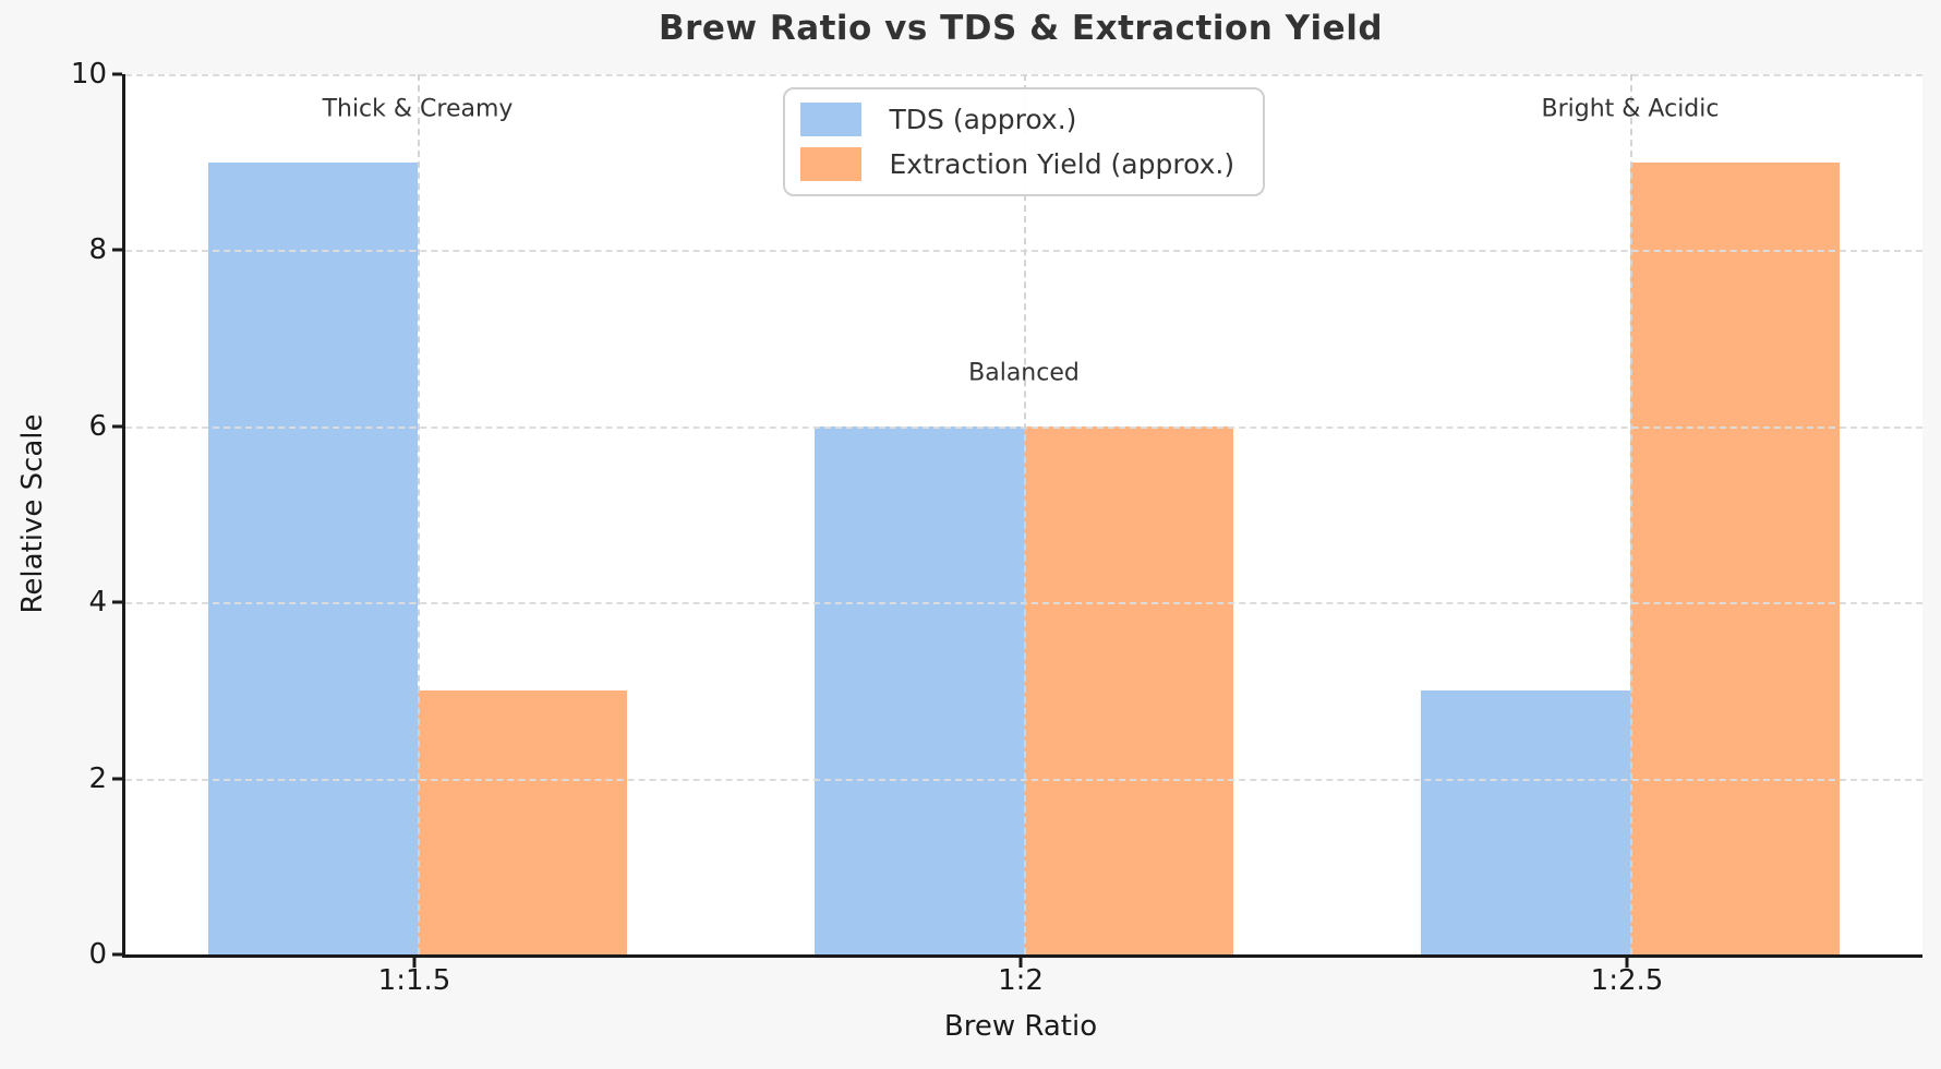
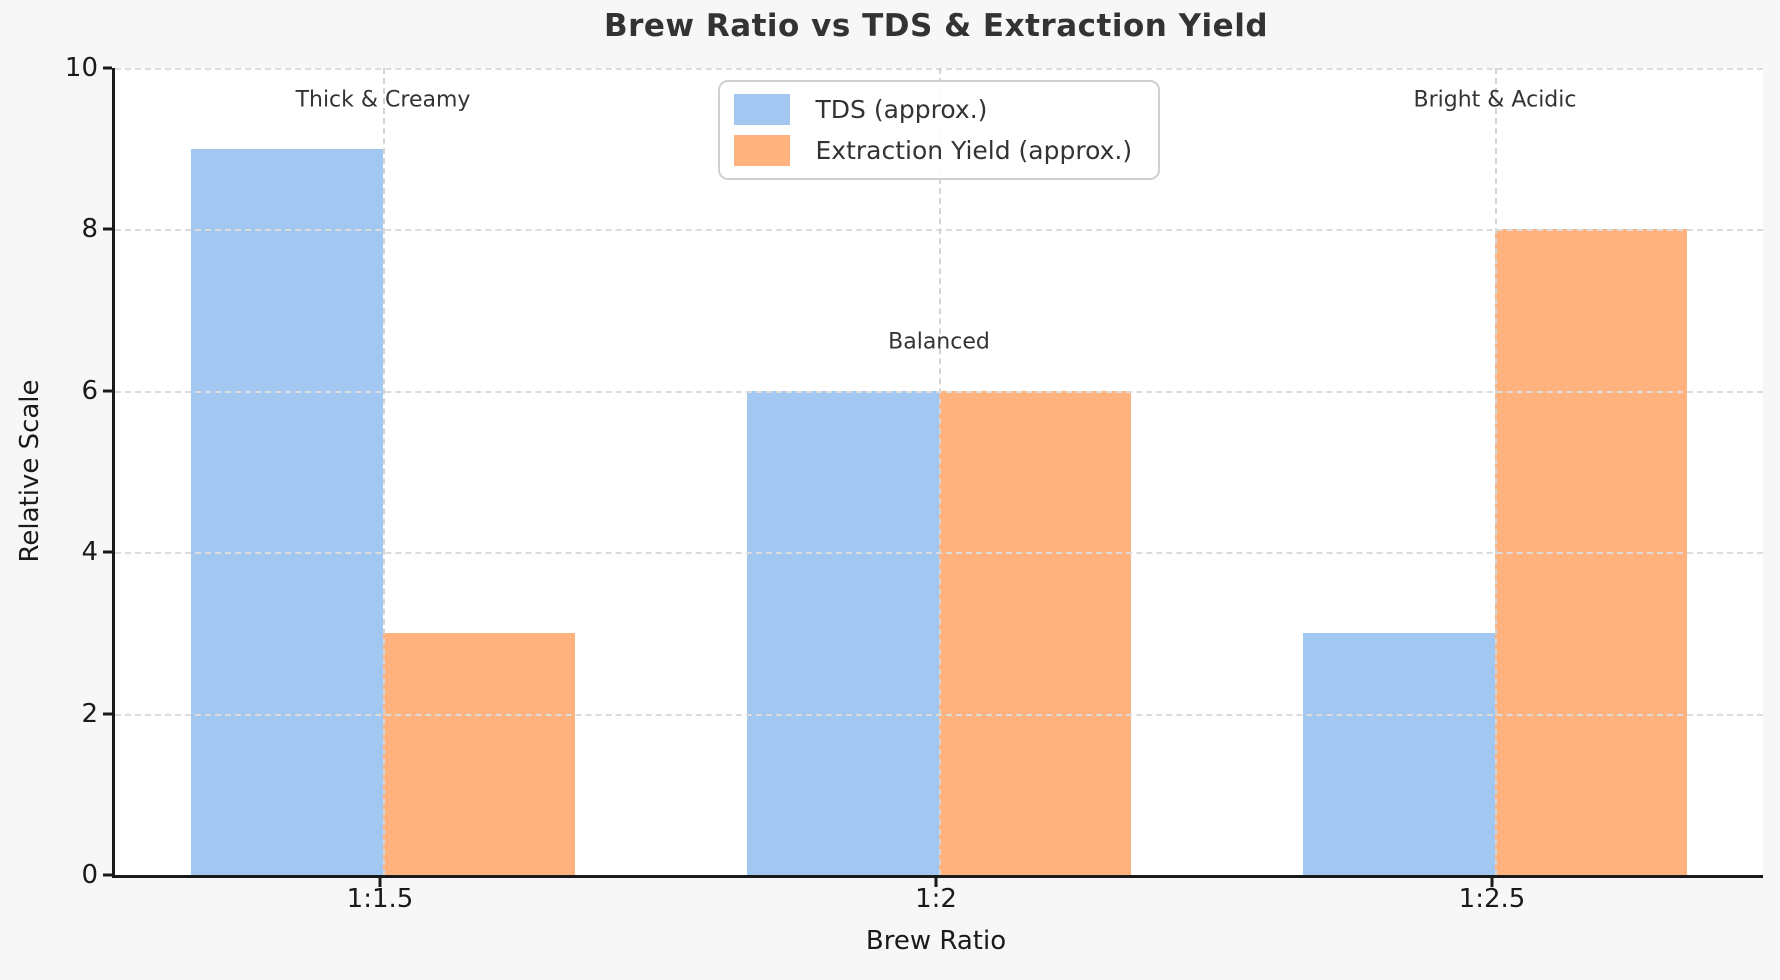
Extraction Yield (approx.)/1:2.5: 9 -> 8
